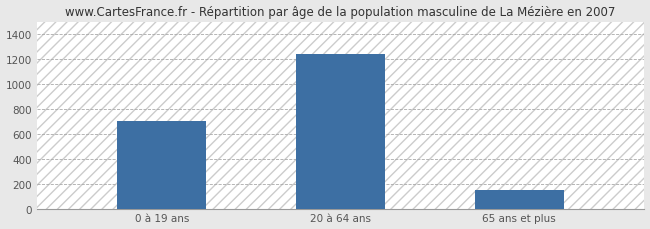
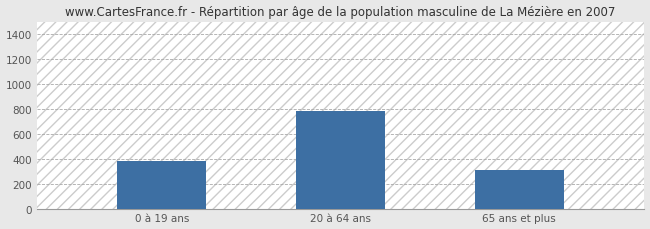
0 à 19 ans: 700 -> 380
20 à 64 ans: 1240 -> 780
65 ans et plus: 140 -> 310
